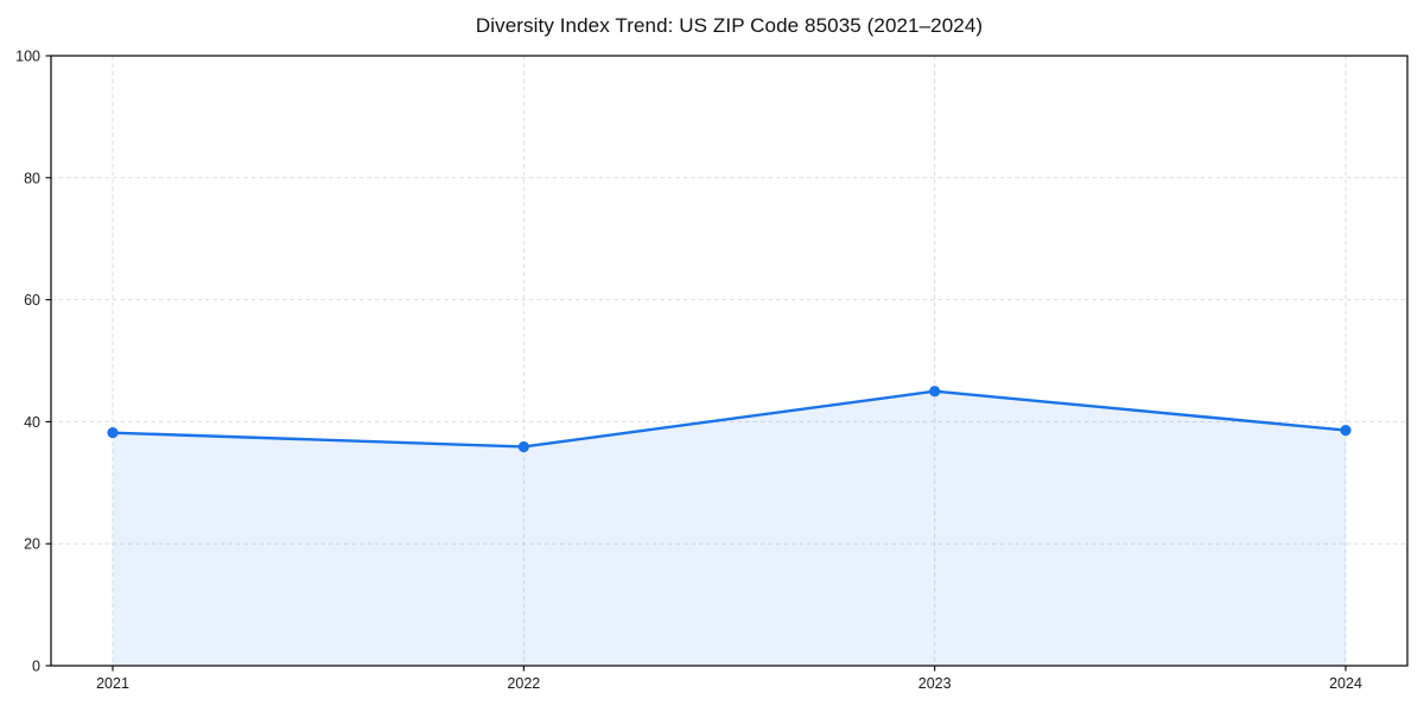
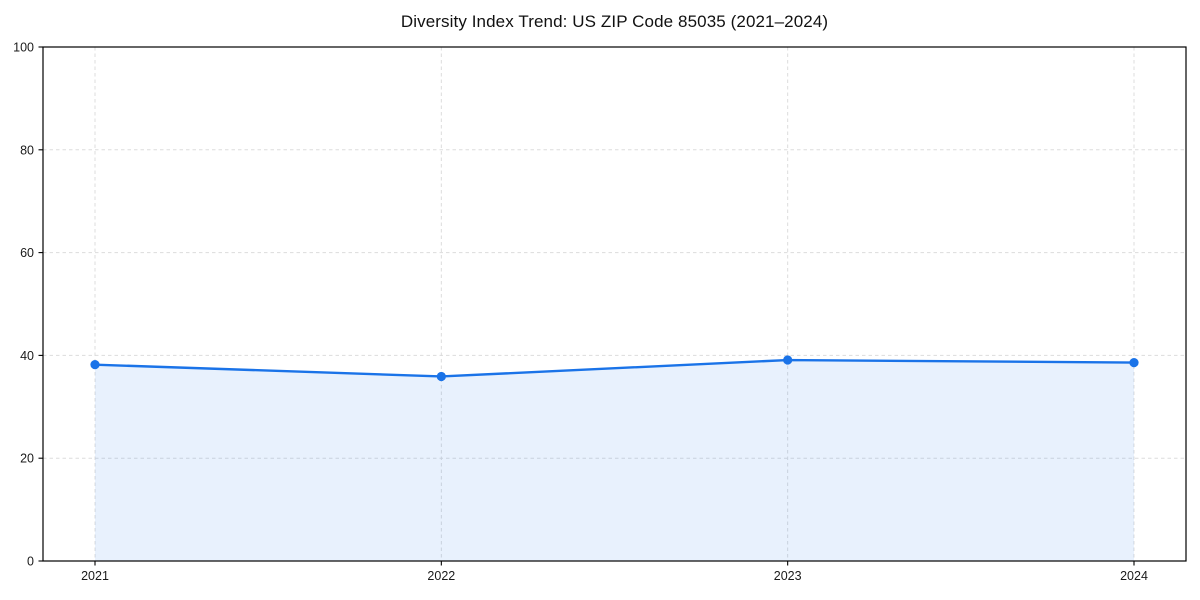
2023: 45 -> 39
